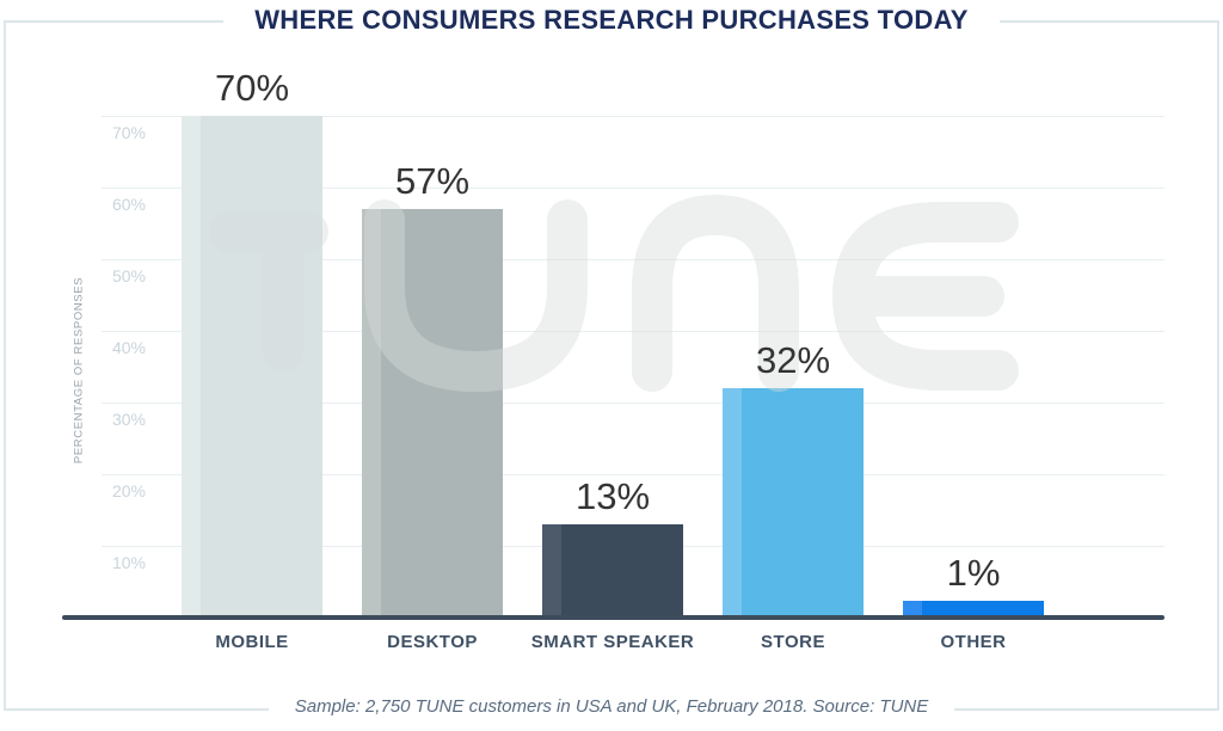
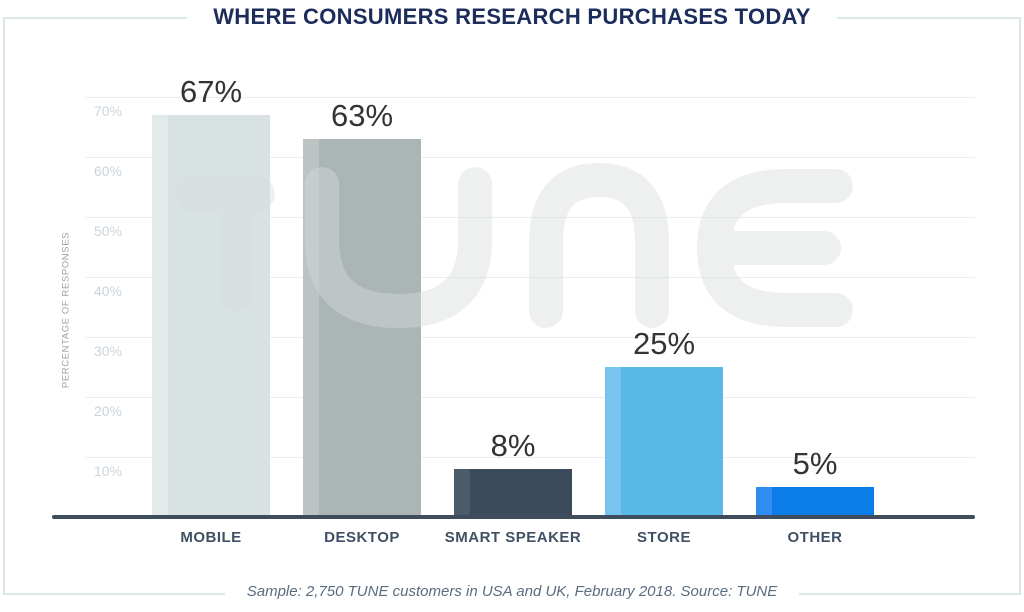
MOBILE: 70% -> 67%
DESKTOP: 57% -> 63%
SMART SPEAKER: 13% -> 8%
STORE: 32% -> 25%
OTHER: 1% -> 5%
